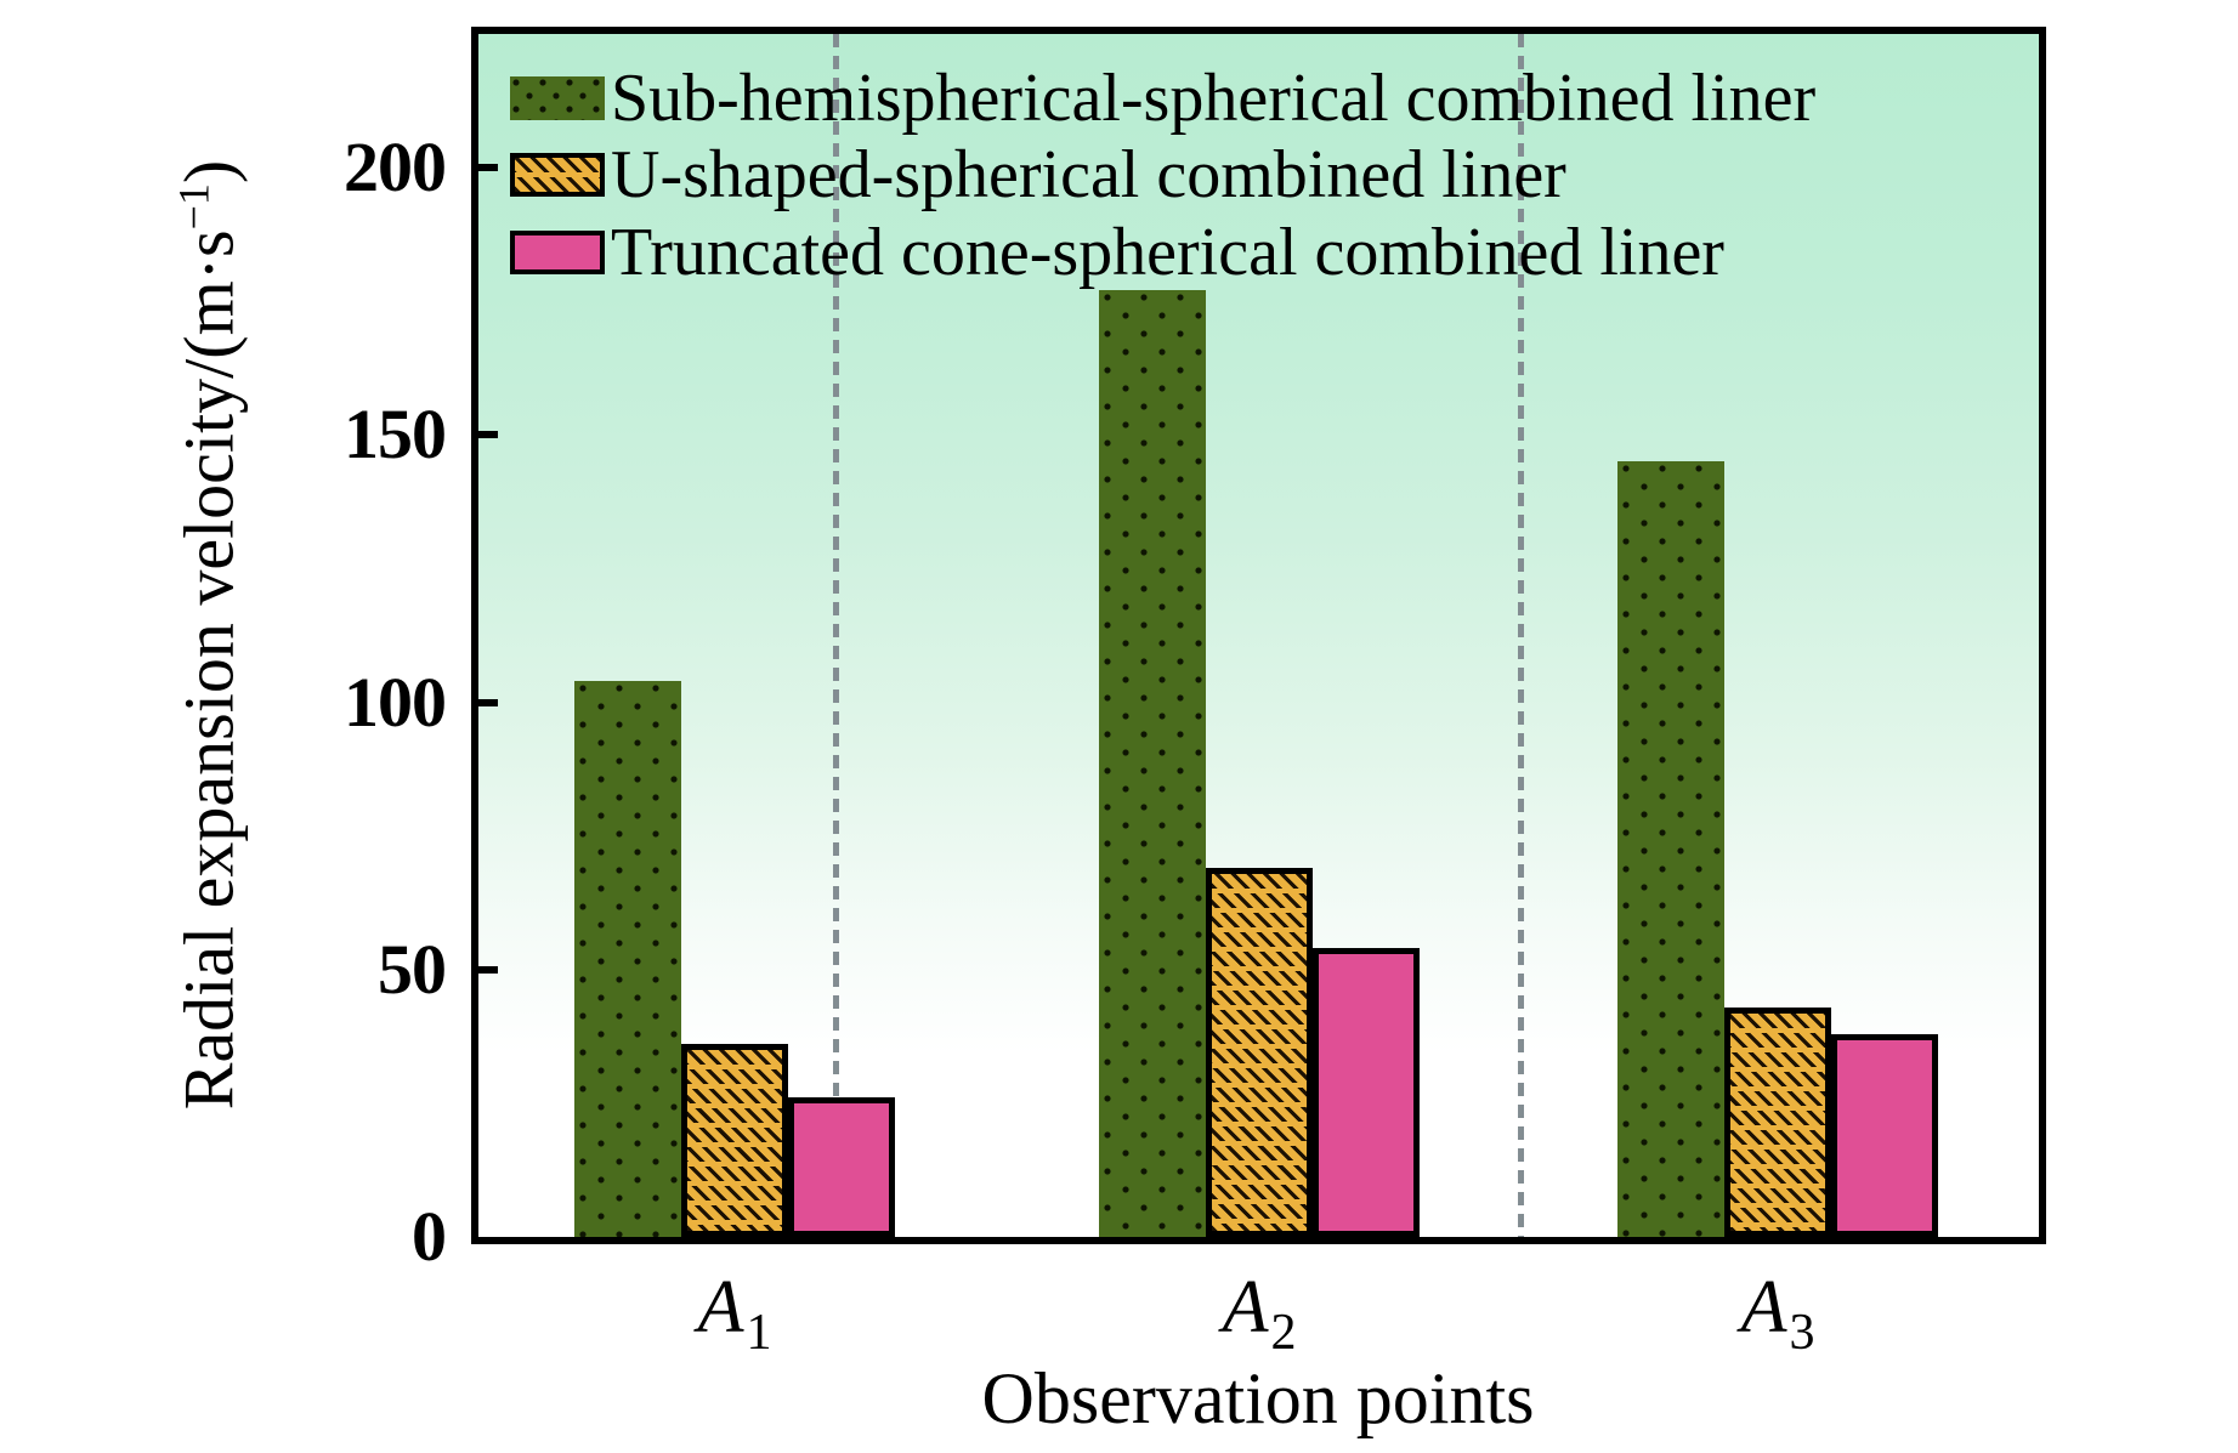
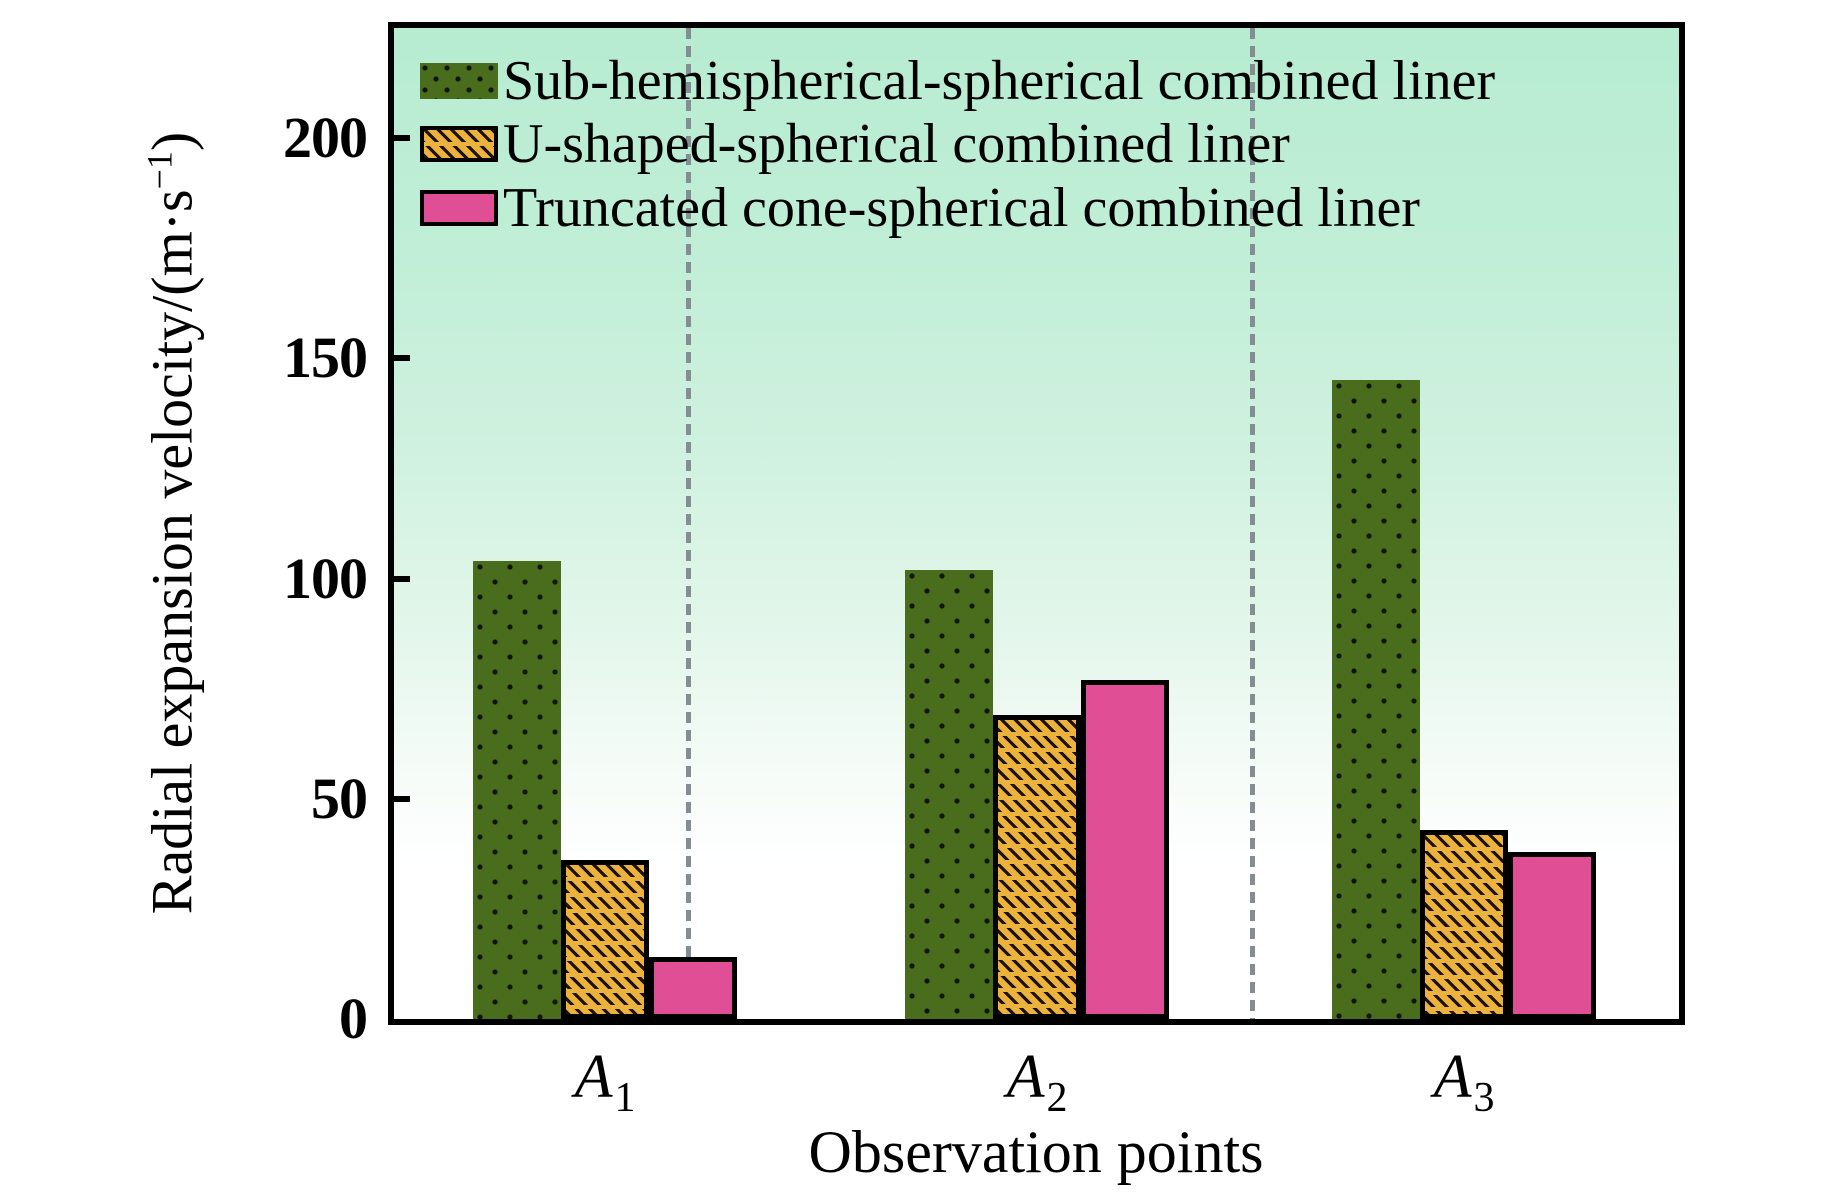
Truncated cone-spherical combined liner/A1: 26 -> 14
Sub-hemispherical-spherical combined liner/A2: 177 -> 102
Truncated cone-spherical combined liner/A2: 54 -> 77
